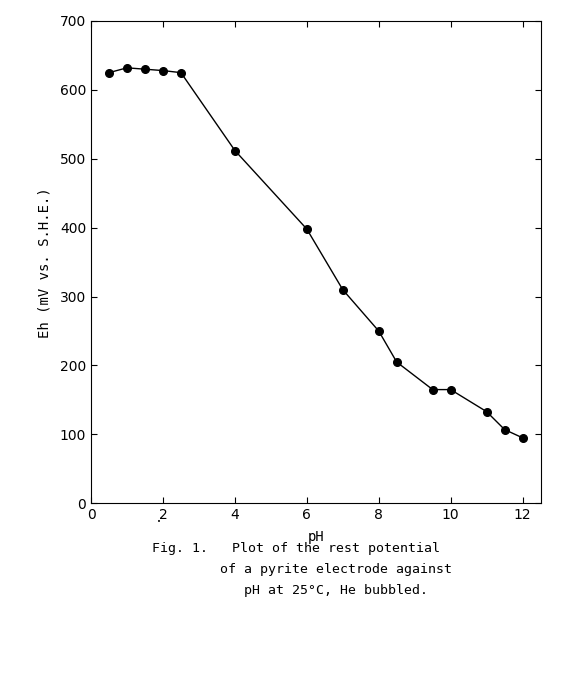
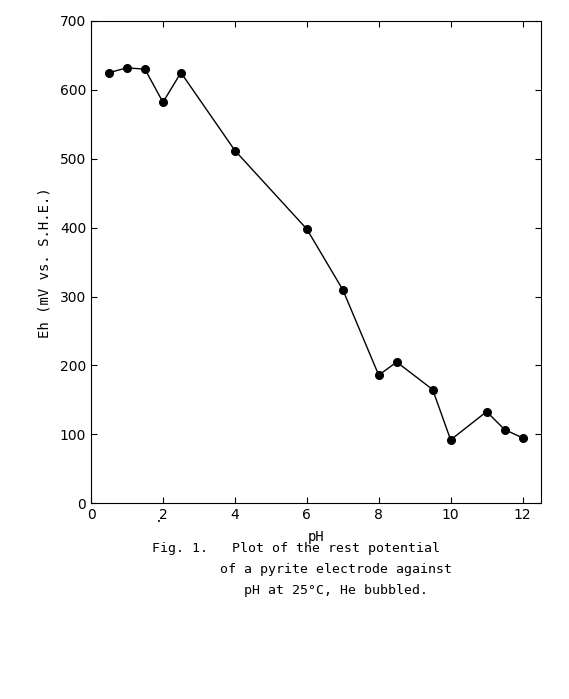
2: 628 -> 582
8: 250 -> 186
10: 165 -> 92
